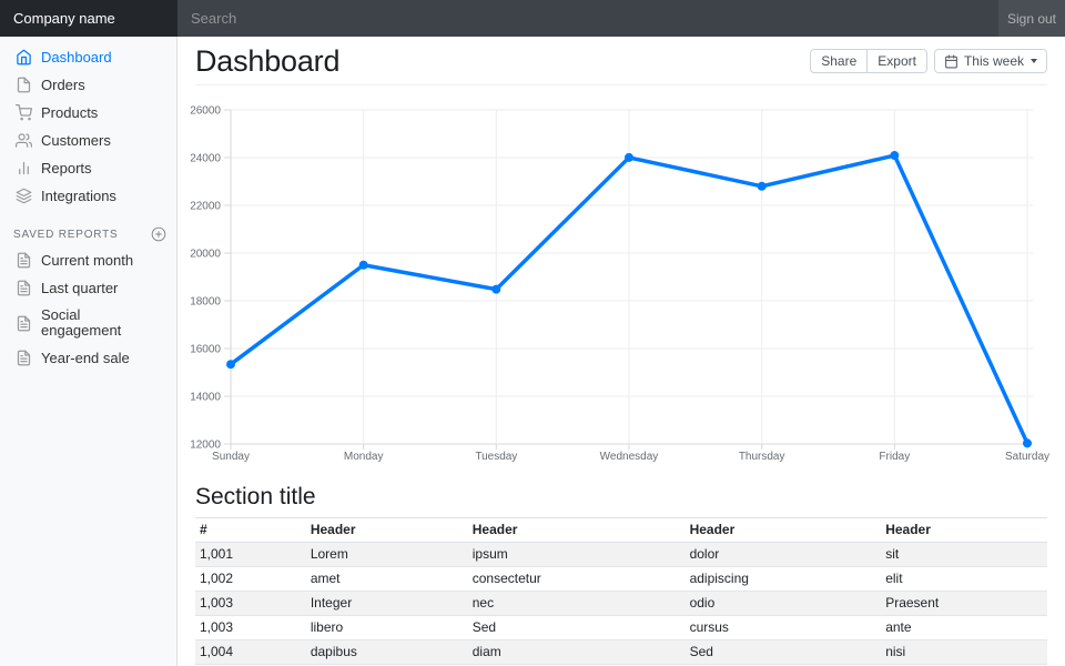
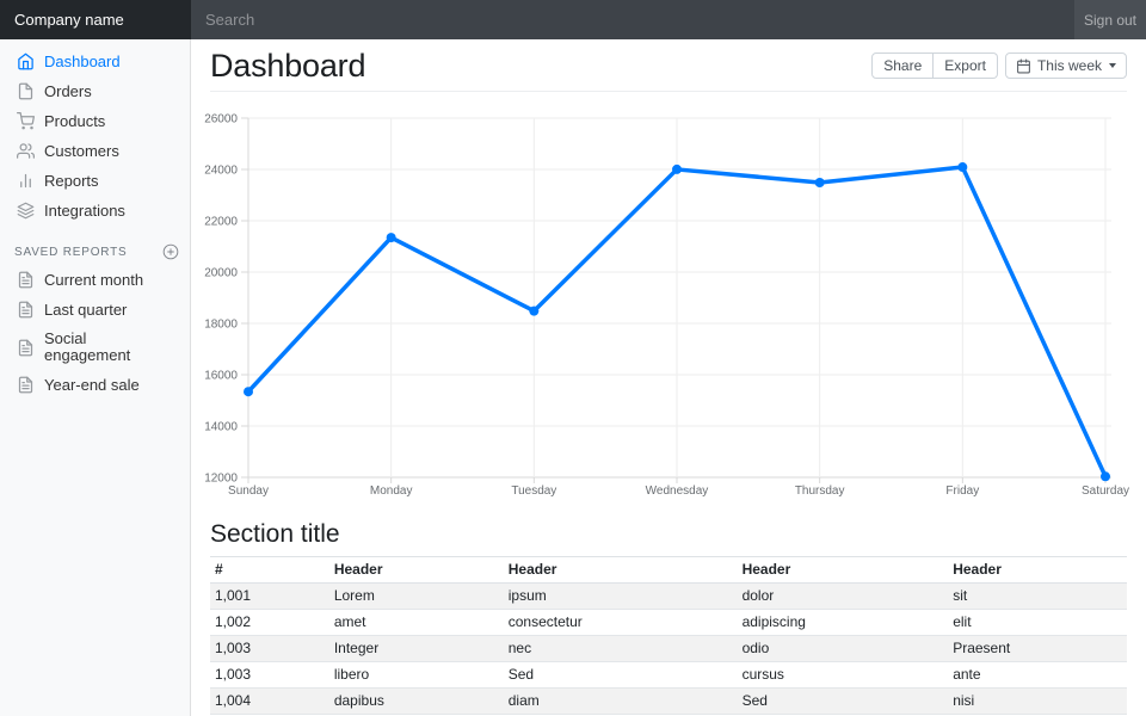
Monday: 19500 -> 21300
Thursday: 22800 -> 23500
